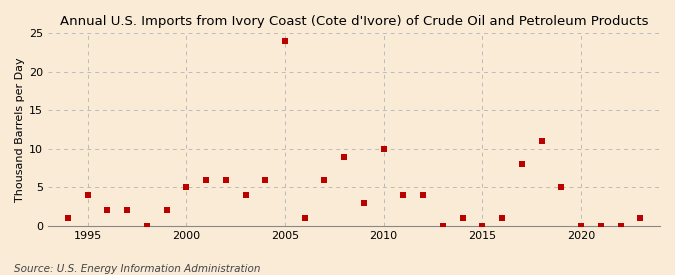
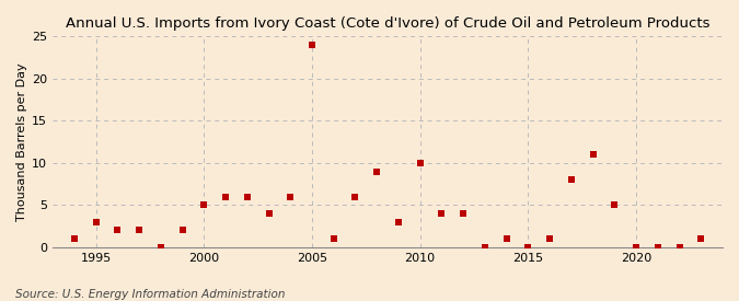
1995: 4 -> 3
